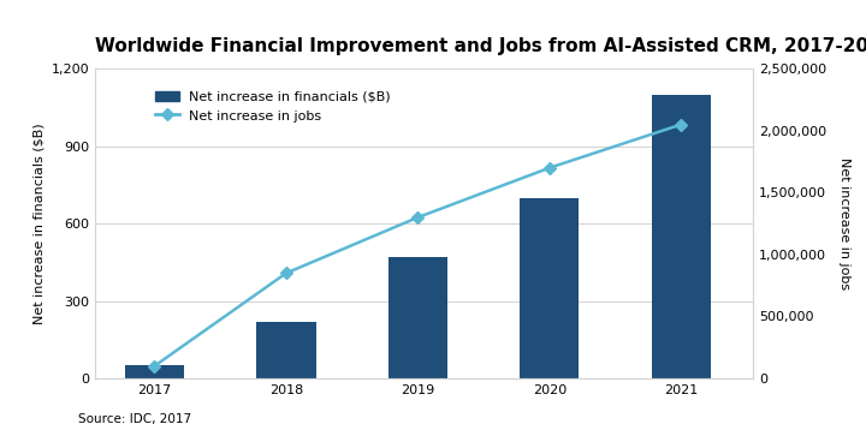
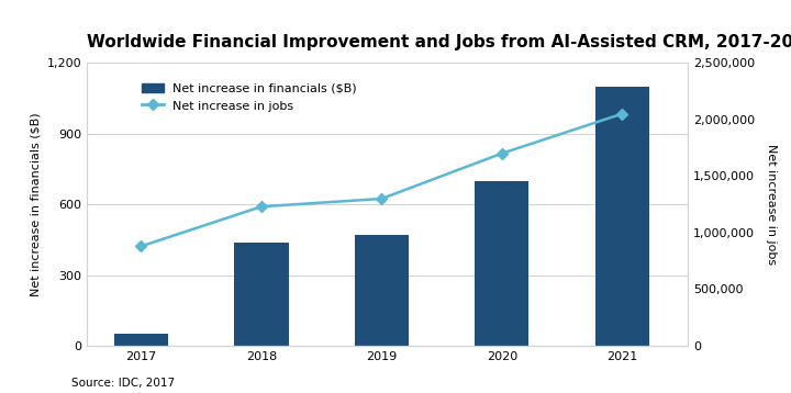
Net increase in jobs/2017: 100,000 -> 880,000
Net increase in financials ($B)/2018: 220 -> 440
Net increase in jobs/2018: 850,000 -> 1,230,000
